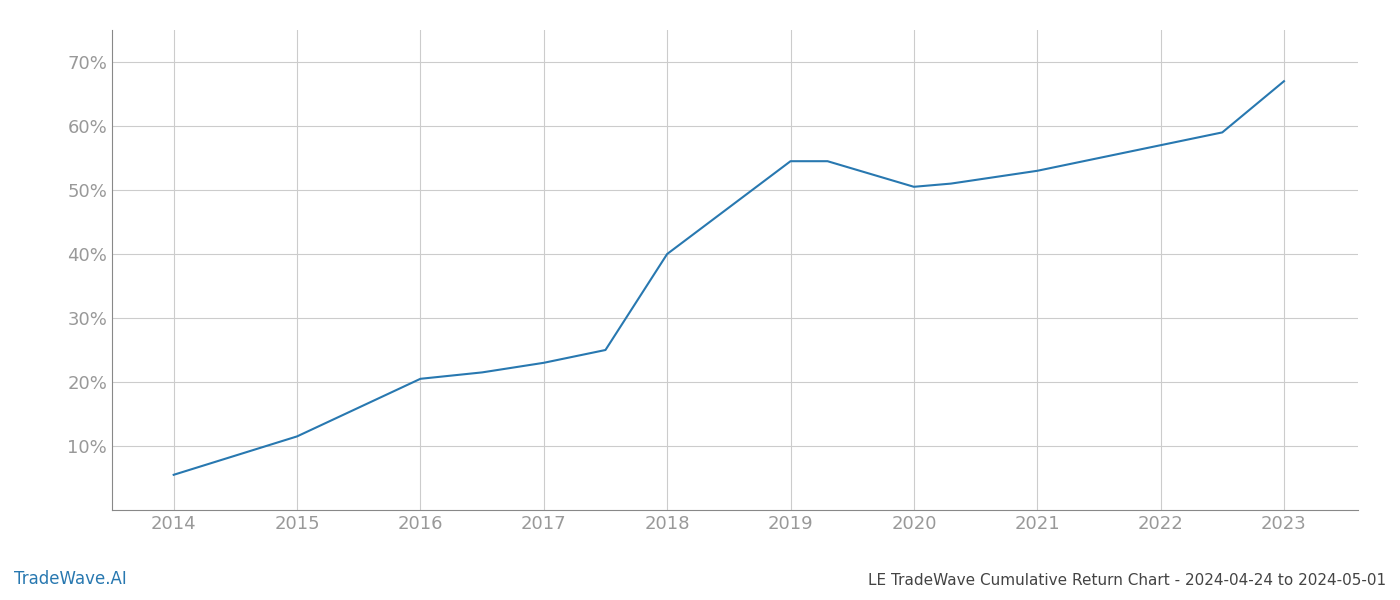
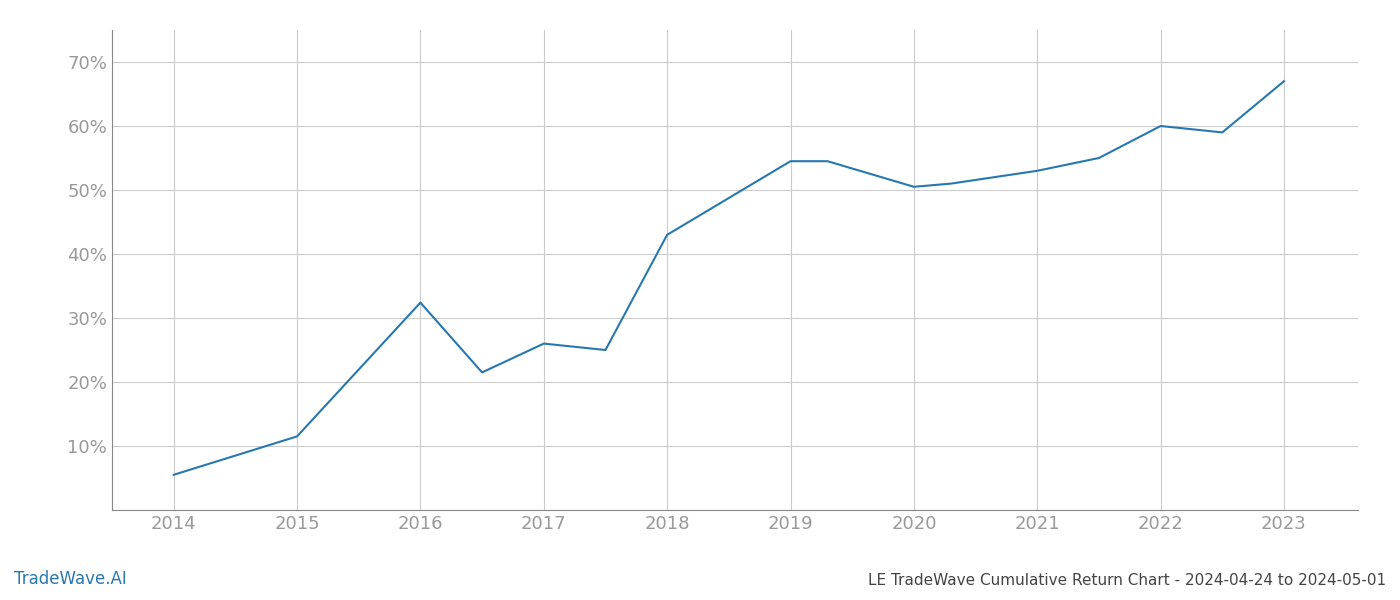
2016: 20.5% -> 32.4%
2017: 23.0% -> 26.0%
2018: 40.0% -> 43.0%
2022: 57.0% -> 60.0%
